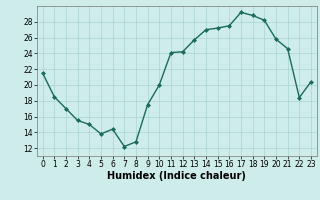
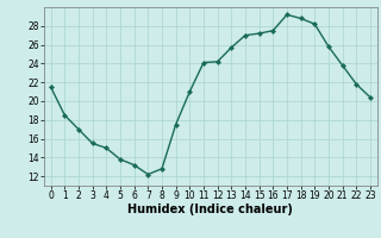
6: 14.4 -> 13.2
10: 20.0 -> 21.0
21: 24.6 -> 23.8
22: 18.4 -> 21.8
